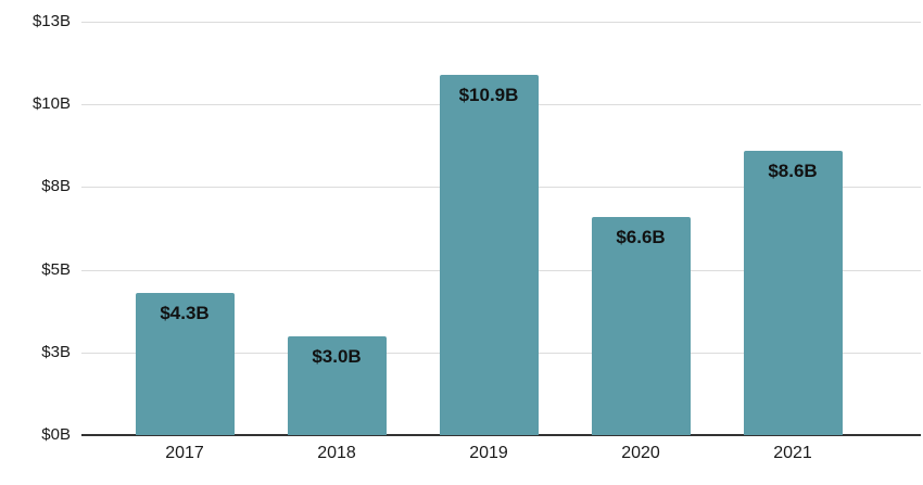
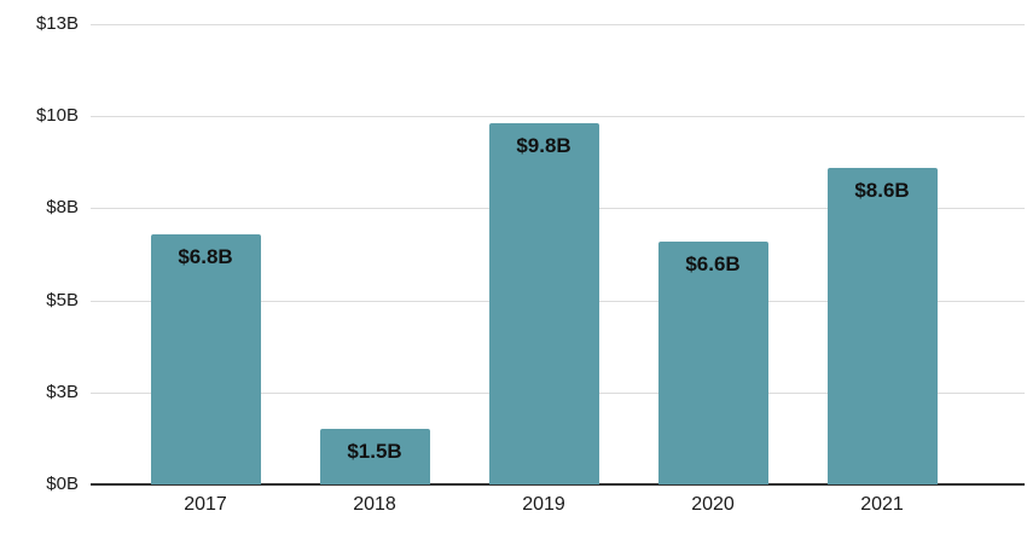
2017: $4.3B -> $6.8B
2018: $3.0B -> $1.5B
2019: $10.9B -> $9.8B
